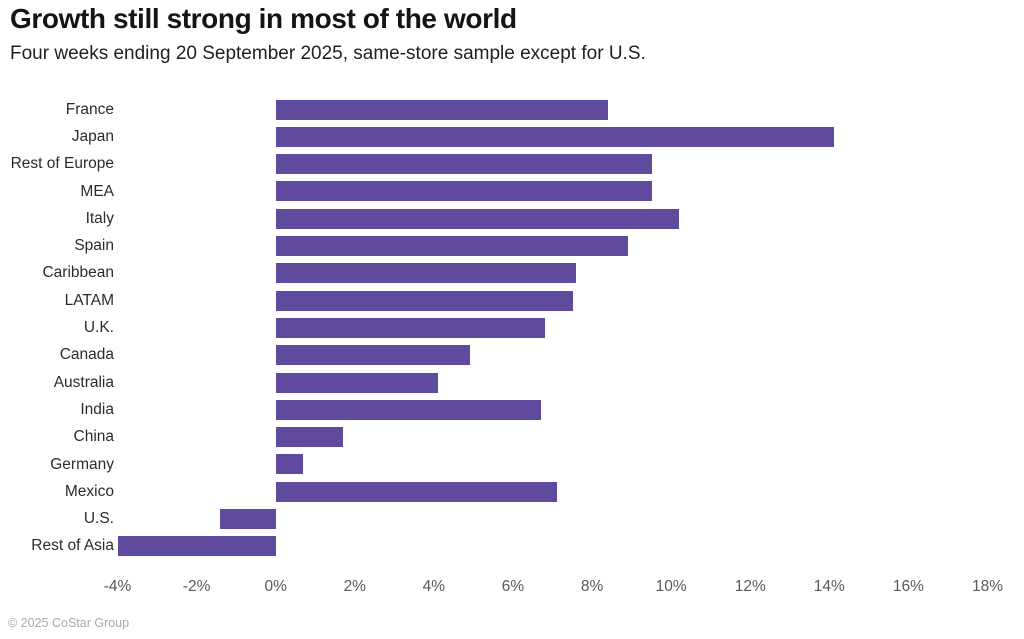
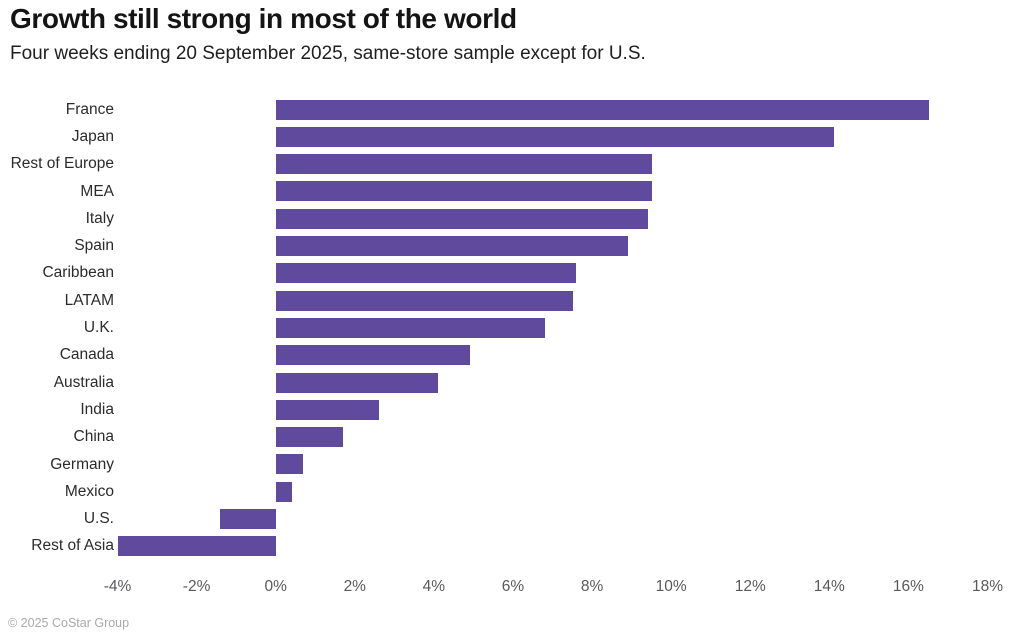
France: 8.4% -> 16.5%
Italy: 10.2% -> 9.4%
India: 6.7% -> 2.6%
Mexico: 7.1% -> 0.4%
